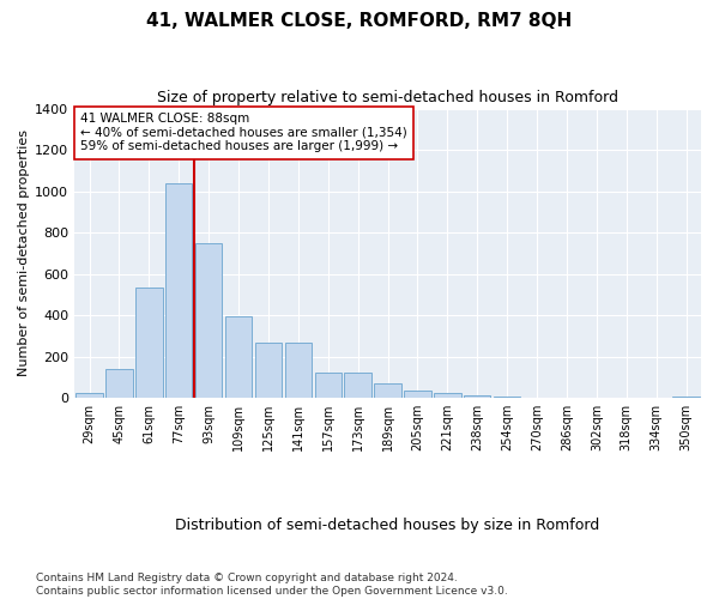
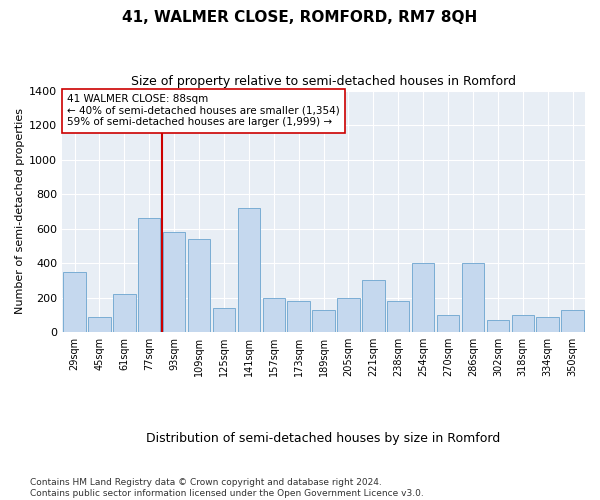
29sqm: 20 -> 350
45sqm: 140 -> 90
61sqm: 540 -> 220
77sqm: 1040 -> 660
93sqm: 750 -> 580
109sqm: 400 -> 540
125sqm: 270 -> 140
141sqm: 270 -> 720
157sqm: 120 -> 200
173sqm: 120 -> 180
189sqm: 70 -> 130
205sqm: 40 -> 200
221sqm: 20 -> 300
238sqm: 10 -> 180
254sqm: 0 -> 400
270sqm: 0 -> 100
286sqm: 0 -> 400
302sqm: 0 -> 70
318sqm: 0 -> 100
334sqm: 0 -> 90
350sqm: 10 -> 130
